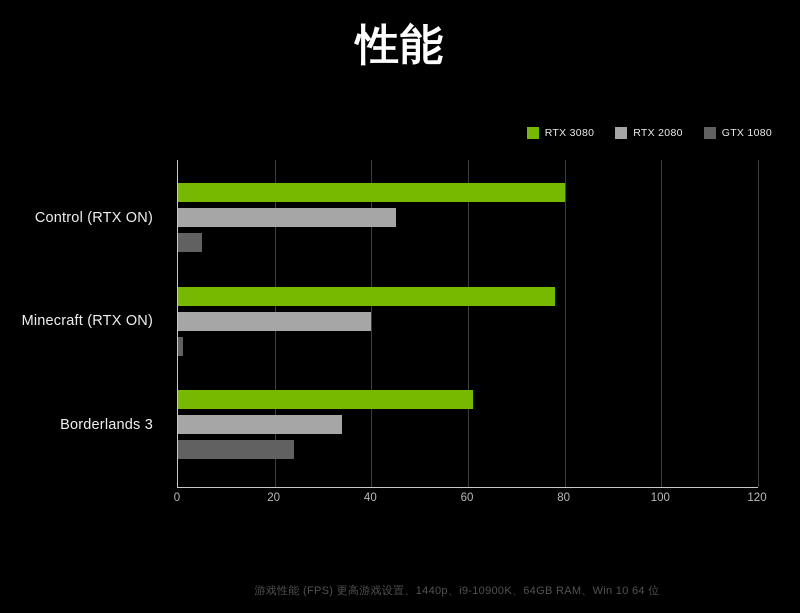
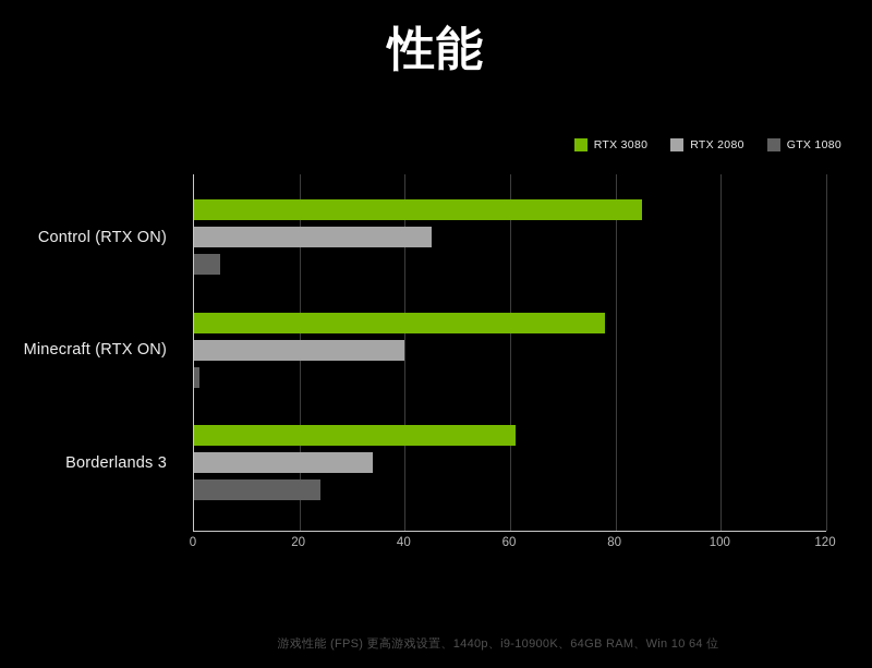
RTX 3080/Control (RTX ON): 80 -> 85
